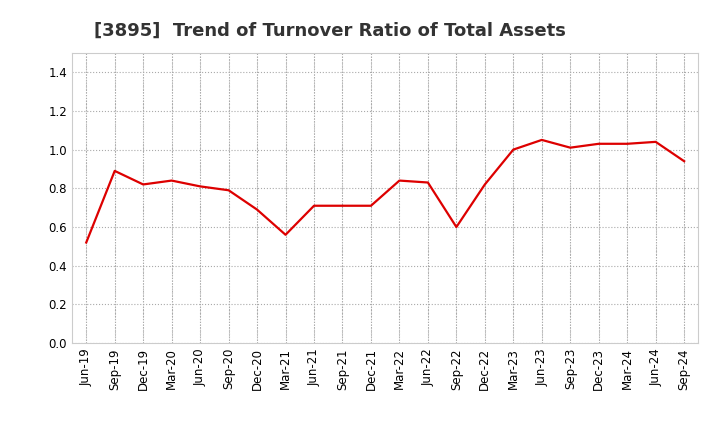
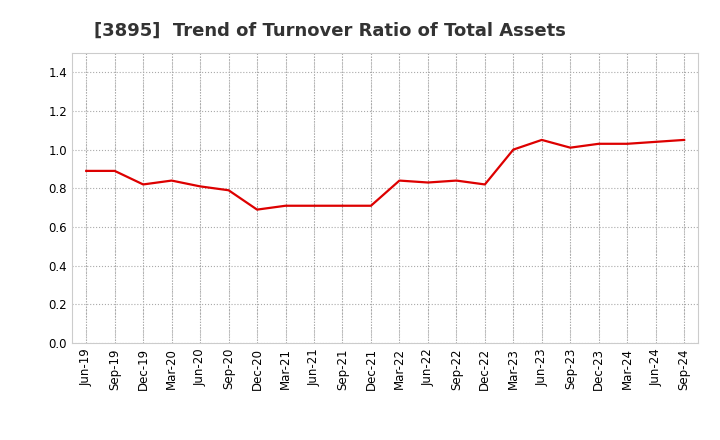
Jun-19: 0.52 -> 0.89
Mar-21: 0.56 -> 0.71
Sep-22: 0.60 -> 0.84
Sep-24: 0.94 -> 1.05
